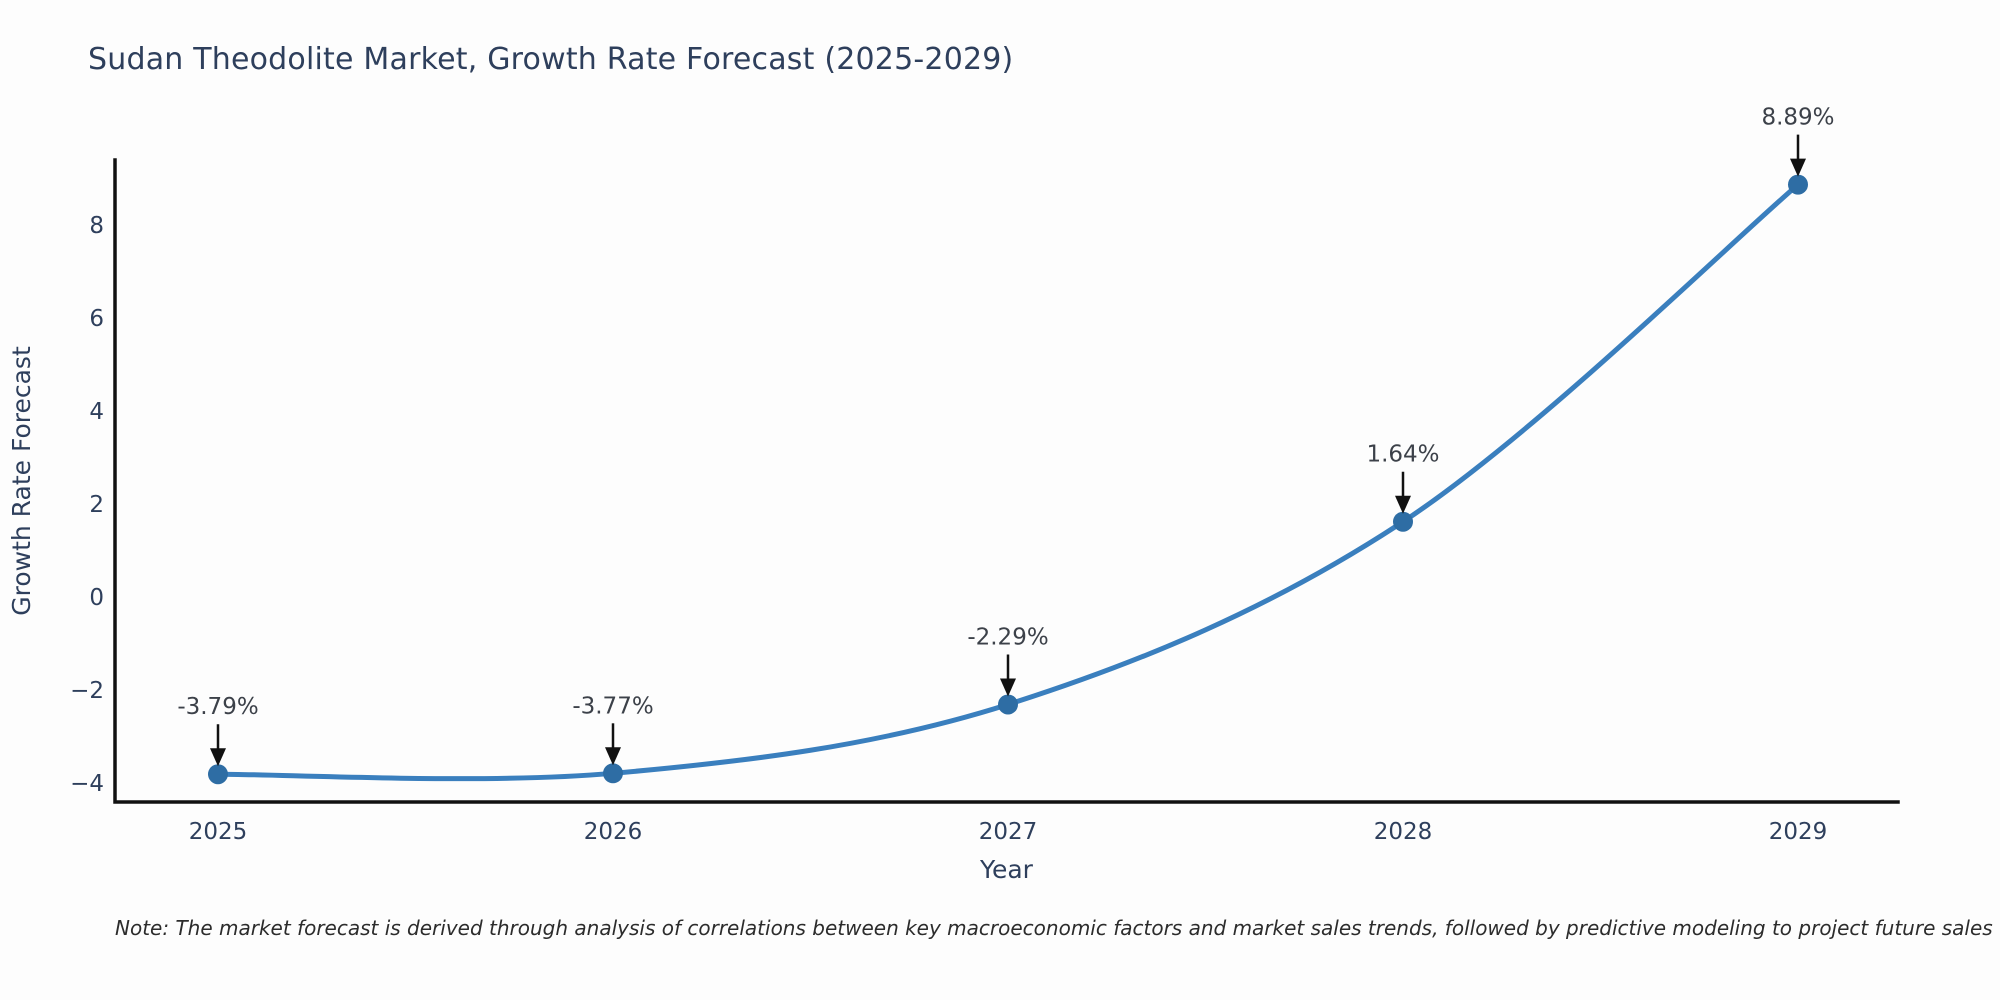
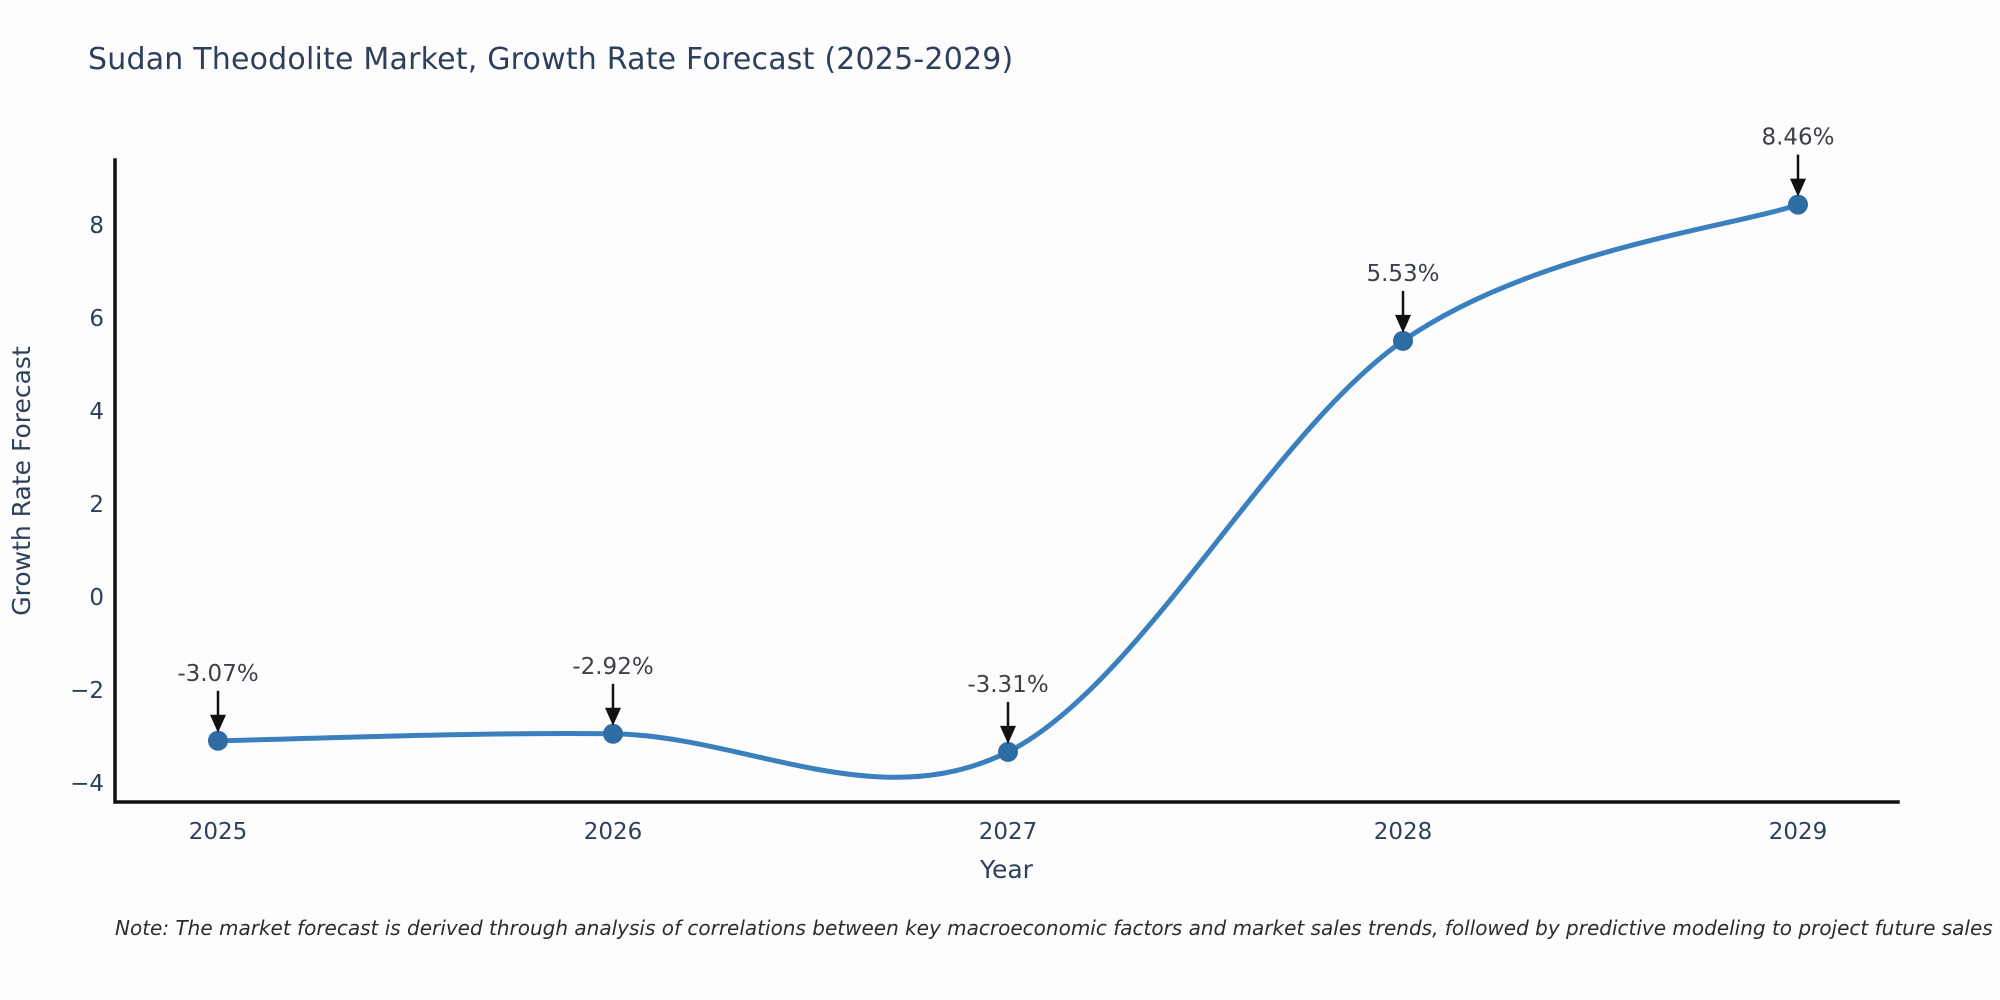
2025: -3.79% -> -3.07%
2026: -3.77% -> -2.92%
2027: -2.29% -> -3.31%
2028: 1.64% -> 5.53%
2029: 8.89% -> 8.46%
